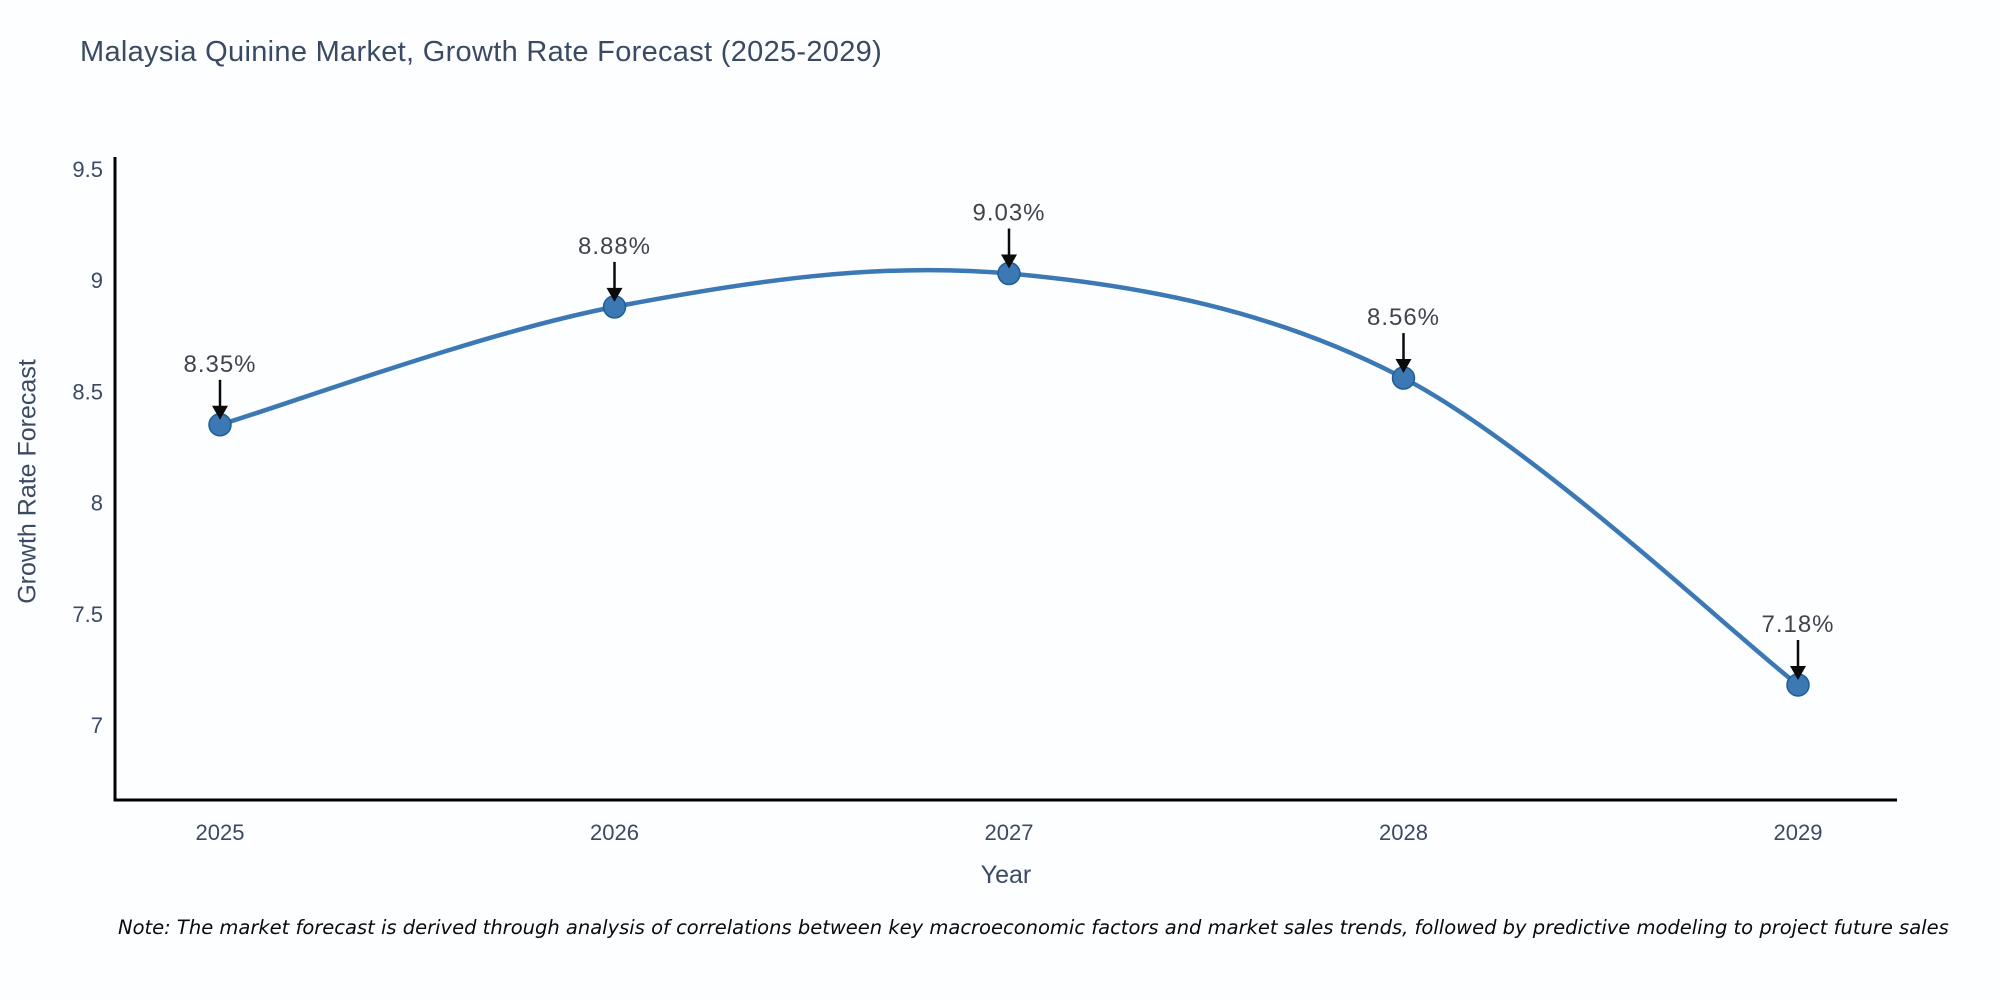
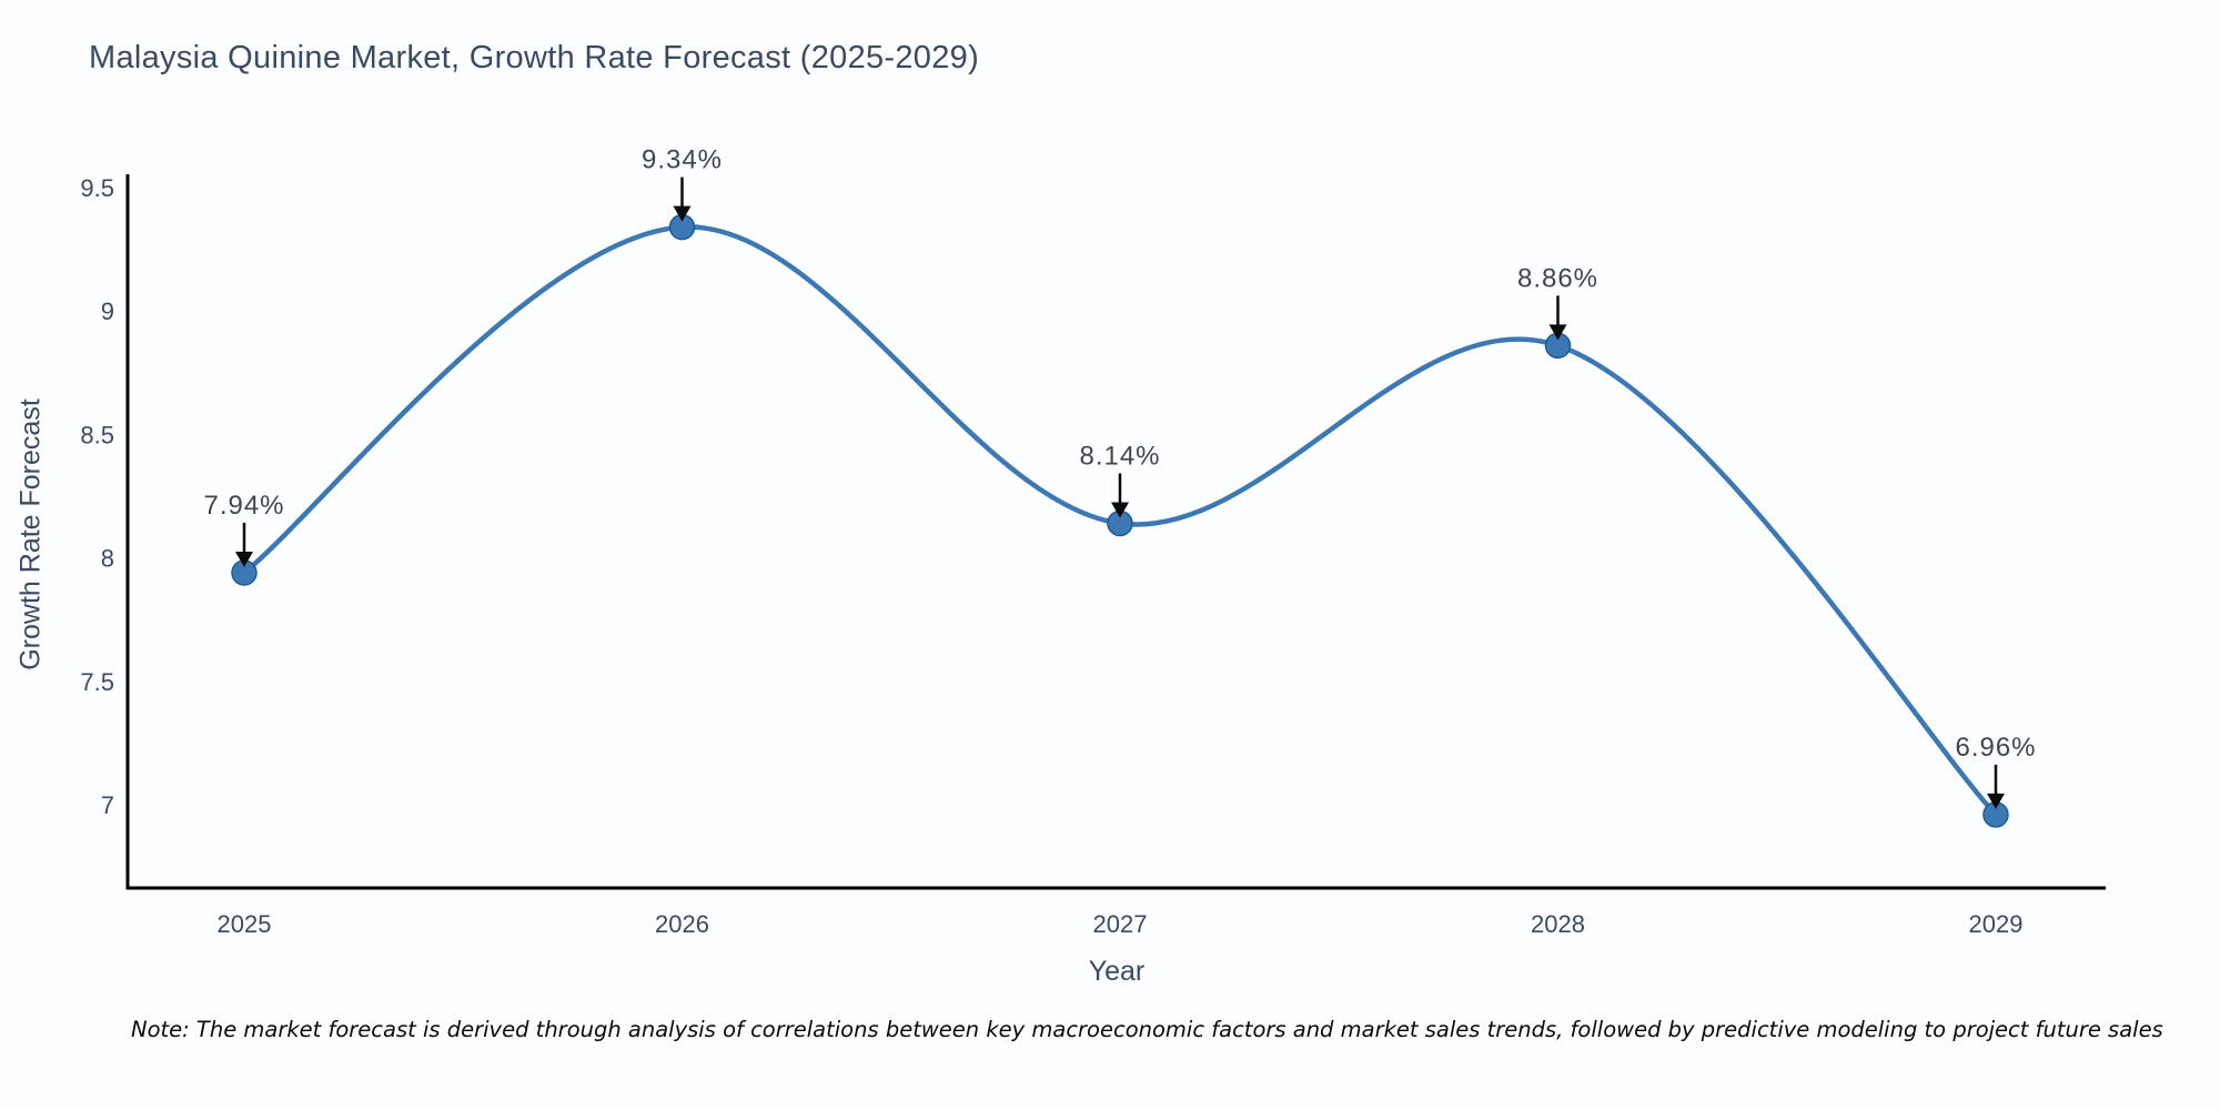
2025: 8.35% -> 7.94%
2026: 8.88% -> 9.34%
2027: 9.03% -> 8.14%
2028: 8.56% -> 8.86%
2029: 7.18% -> 6.96%
